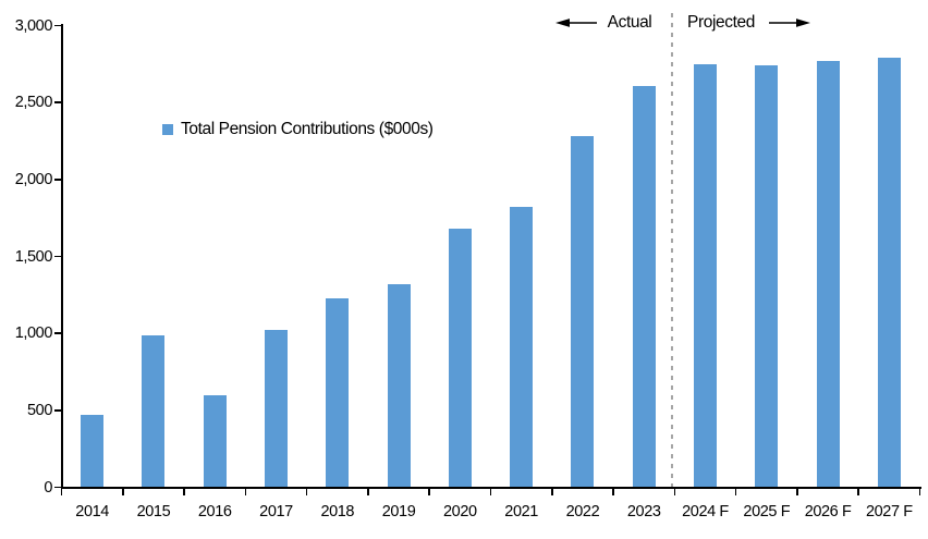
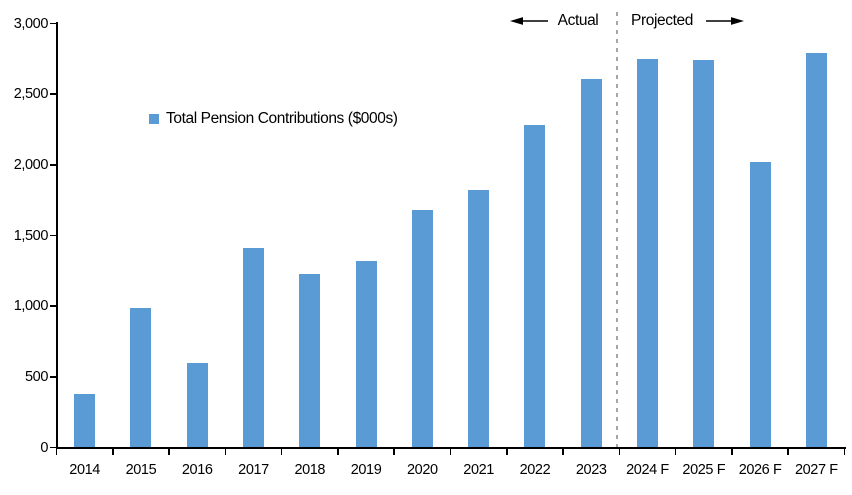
2014: 470 -> 380
2017: 1020 -> 1410
2026 F: 2770 -> 2020
